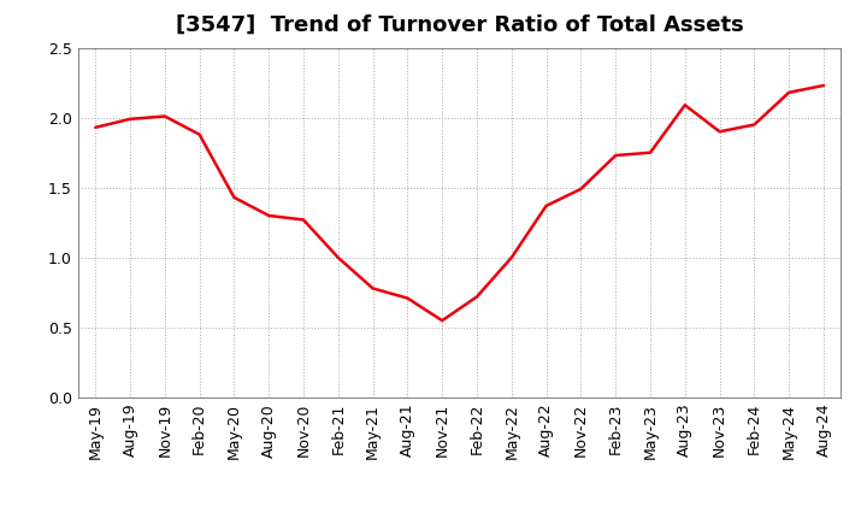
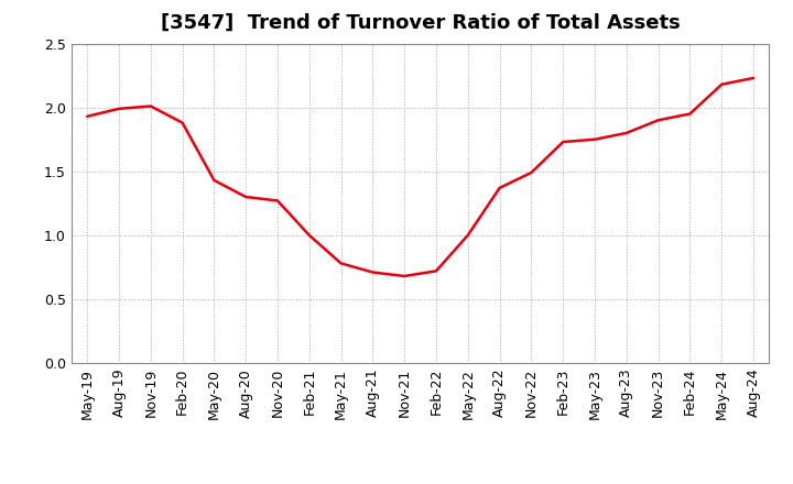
Nov-21: 0.55 -> 0.68
Aug-23: 2.09 -> 1.80
